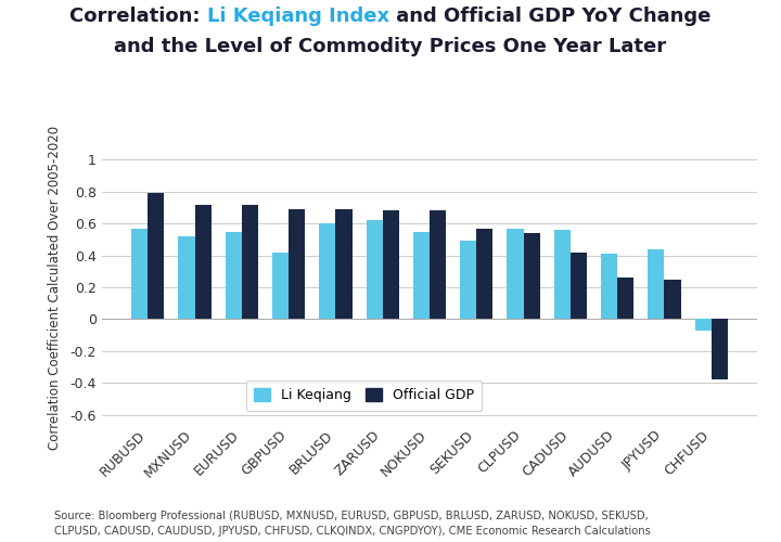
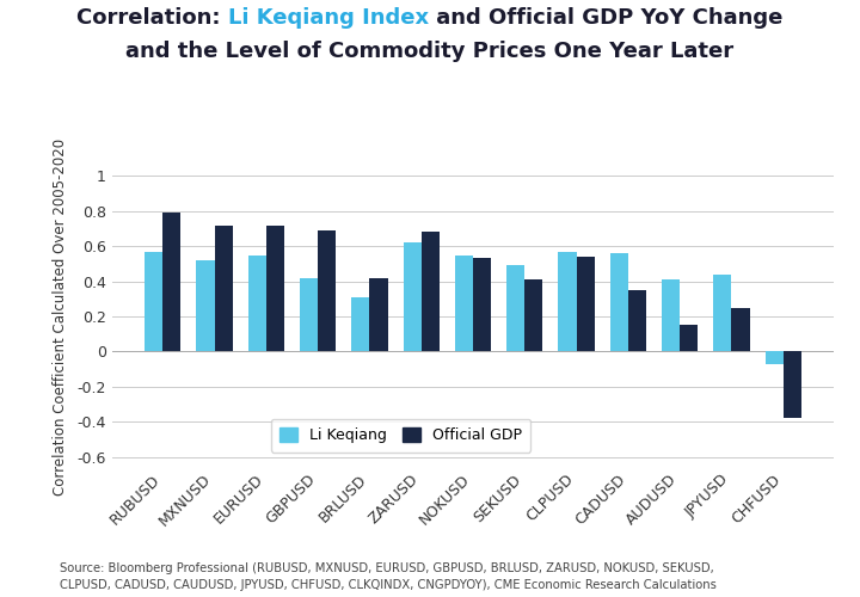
Li Keqiang/BRLUSD: 0.60 -> 0.31
Official GDP/BRLUSD: 0.69 -> 0.42
Official GDP/NOKUSD: 0.68 -> 0.53
Official GDP/SEKUSD: 0.57 -> 0.41
Official GDP/CADUSD: 0.42 -> 0.35
Official GDP/AUDUSD: 0.26 -> 0.15
